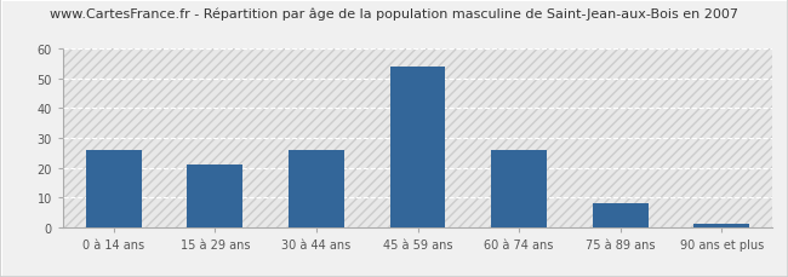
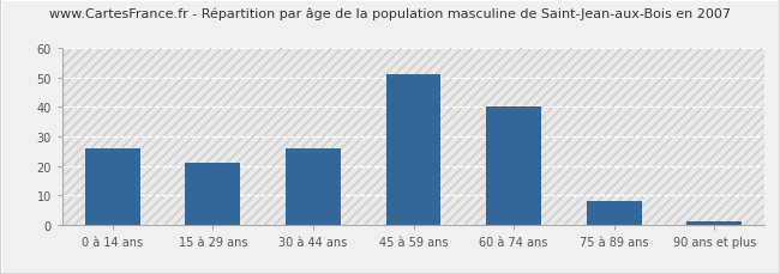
45 à 59 ans: 54 -> 51
60 à 74 ans: 26 -> 40
